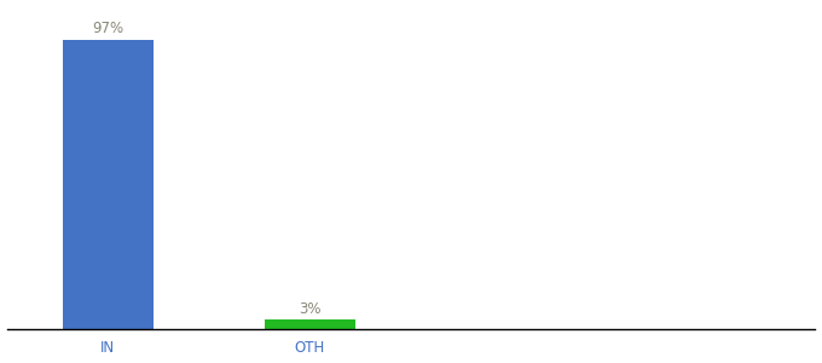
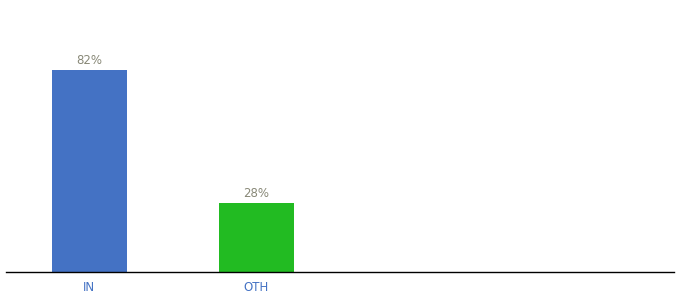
IN: 97% -> 82%
OTH: 3% -> 28%
